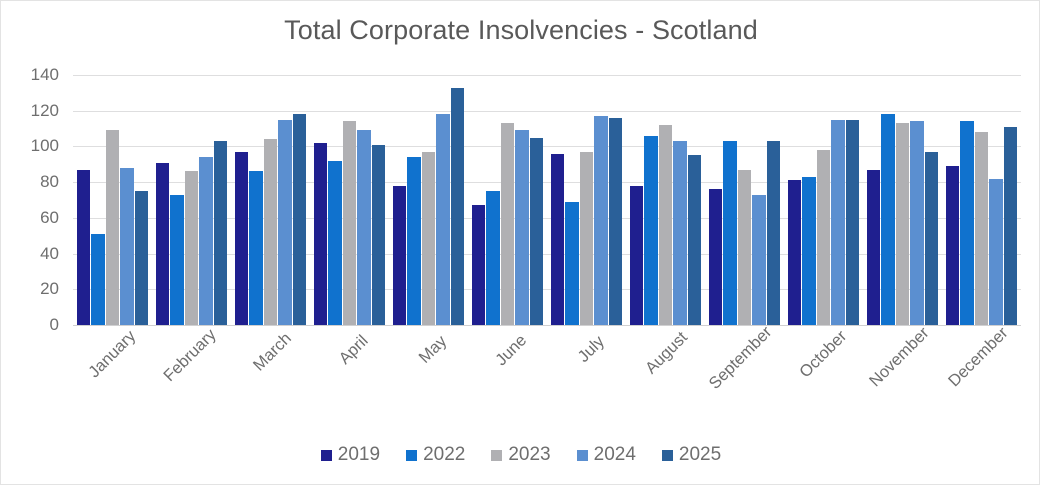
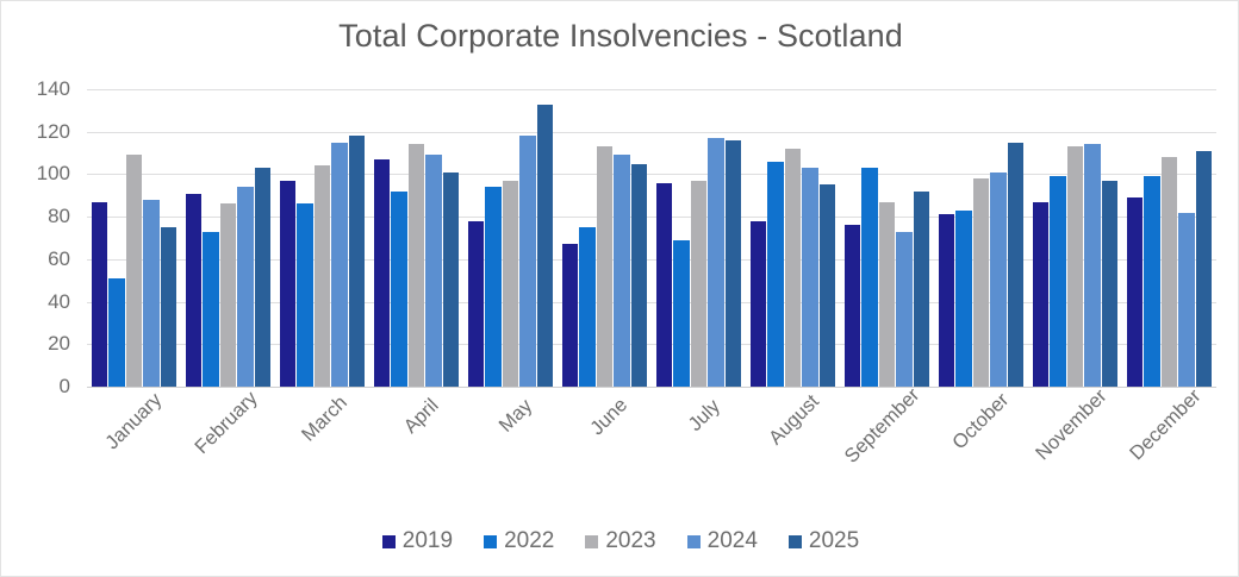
2019/April: 102 -> 107
2025/September: 103 -> 92
2024/October: 115 -> 101
2022/November: 118 -> 99
2022/December: 114 -> 99
